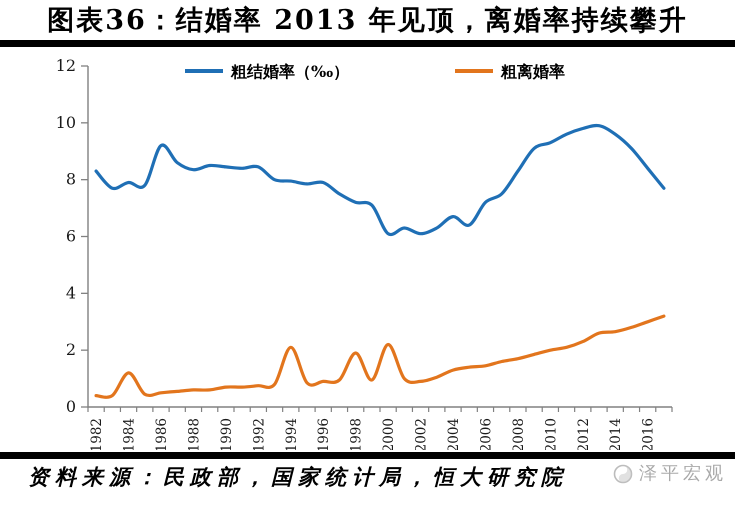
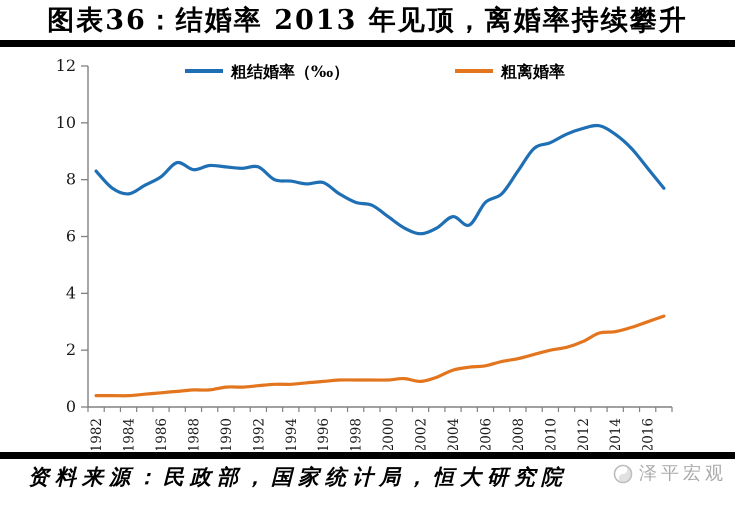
粗结婚率（‰）/1984: 7.9 -> 7.5
粗离婚率/1984: 1.2 -> 0.4
粗结婚率（‰）/1986: 9.2 -> 8.1
粗离婚率/1994: 2.1 -> 0.8
粗离婚率/1998: 1.9 -> 0.9
粗结婚率（‰）/2000: 6.1 -> 6.7
粗离婚率/2000: 2.2 -> 0.9
